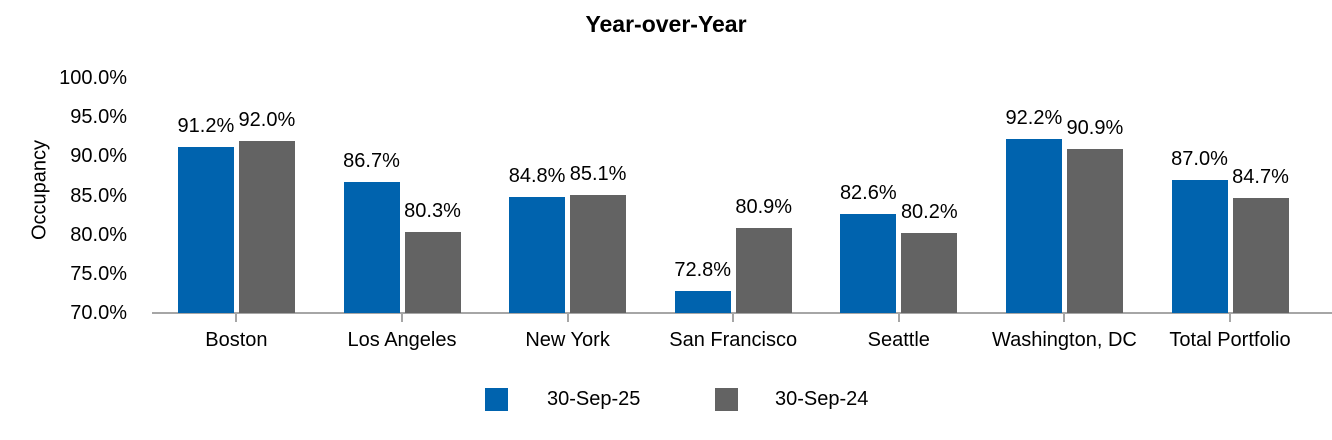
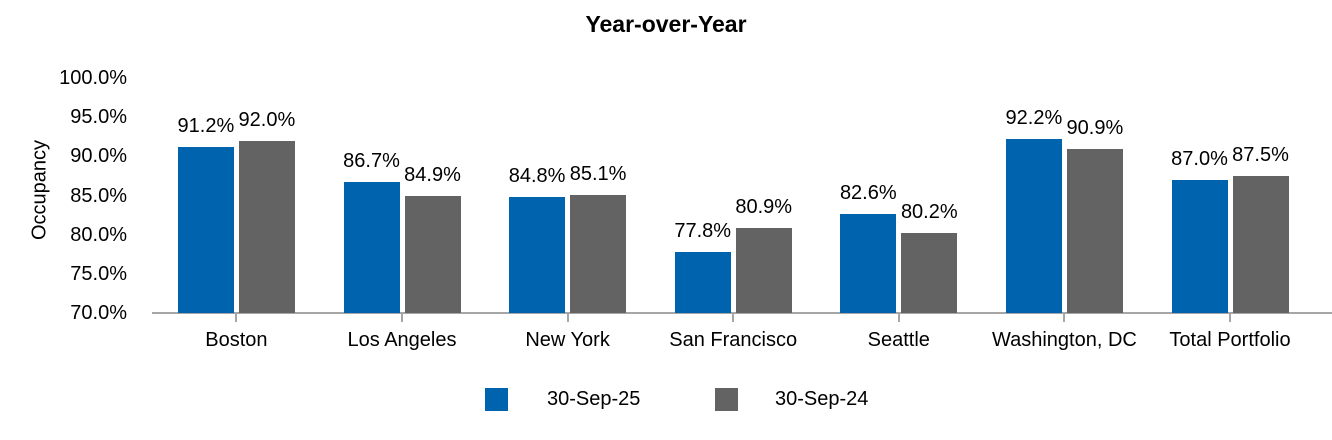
30-Sep-24/Los Angeles: 80.3% -> 84.9%
30-Sep-25/San Francisco: 72.8% -> 77.8%
30-Sep-24/Total Portfolio: 84.7% -> 87.5%
